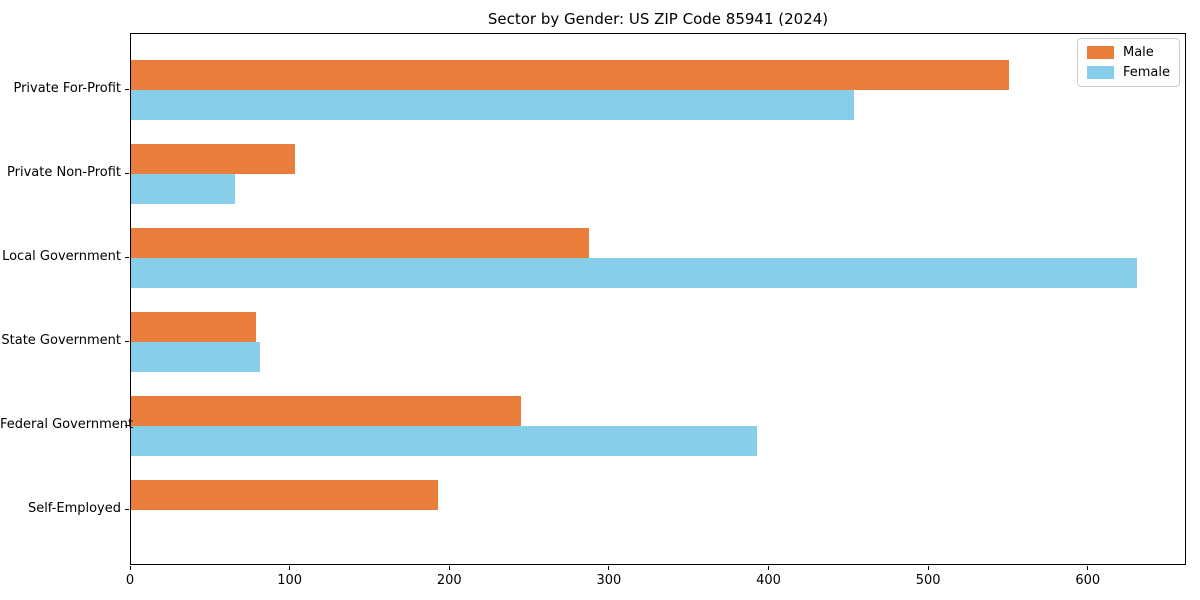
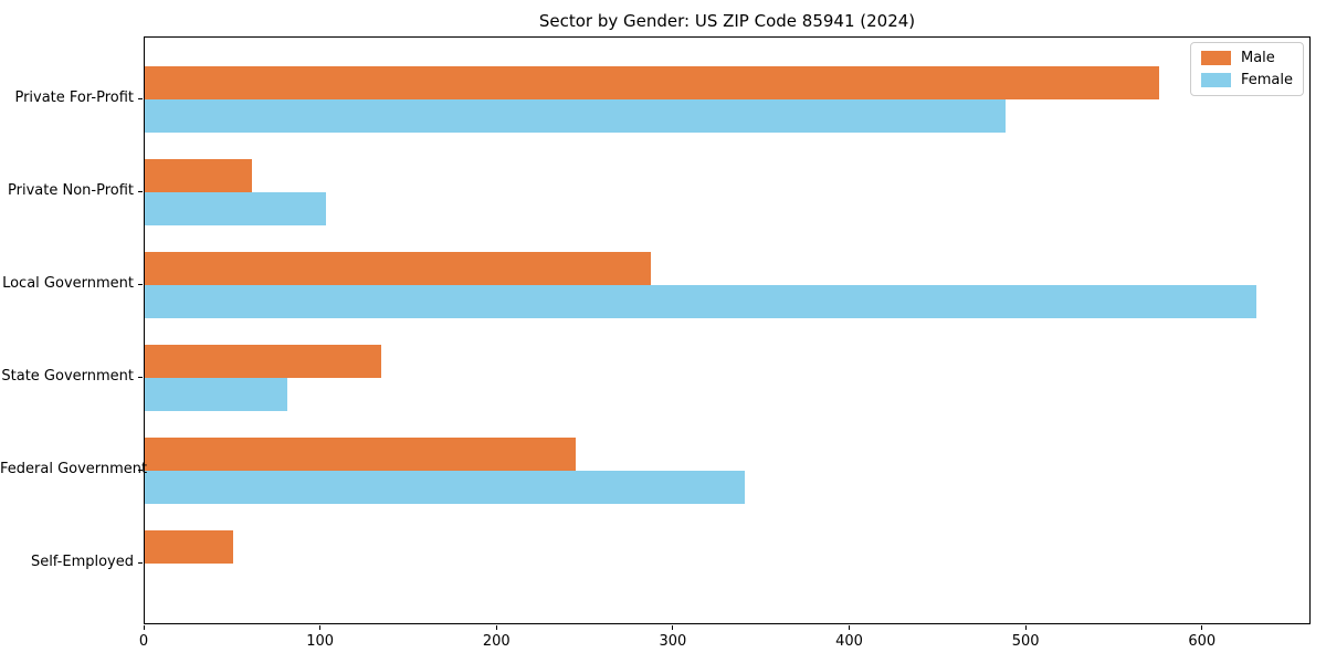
Male/Private For-Profit: 550 -> 575
Female/Private For-Profit: 453 -> 488
Male/Private Non-Profit: 103 -> 61
Female/Private Non-Profit: 65 -> 103
Male/State Government: 78 -> 134
Female/Federal Government: 392 -> 340
Male/Self-Employed: 192 -> 50
